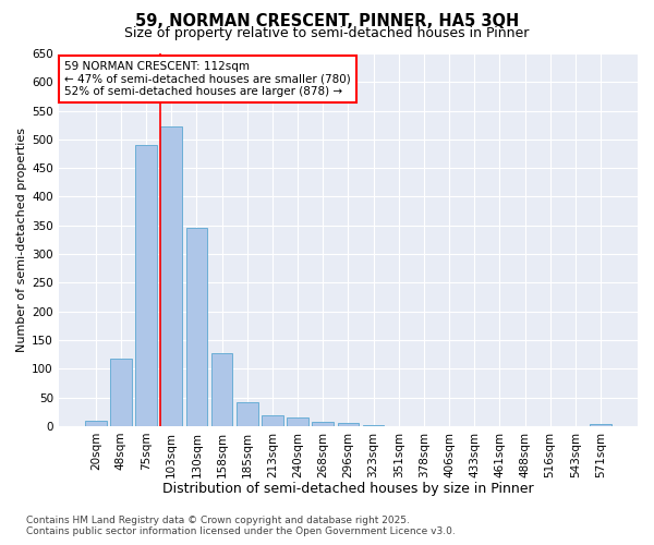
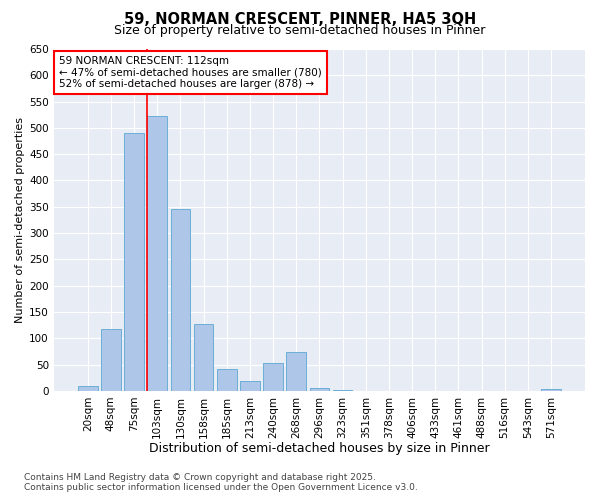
240sqm: 15 -> 52
268sqm: 7 -> 74
